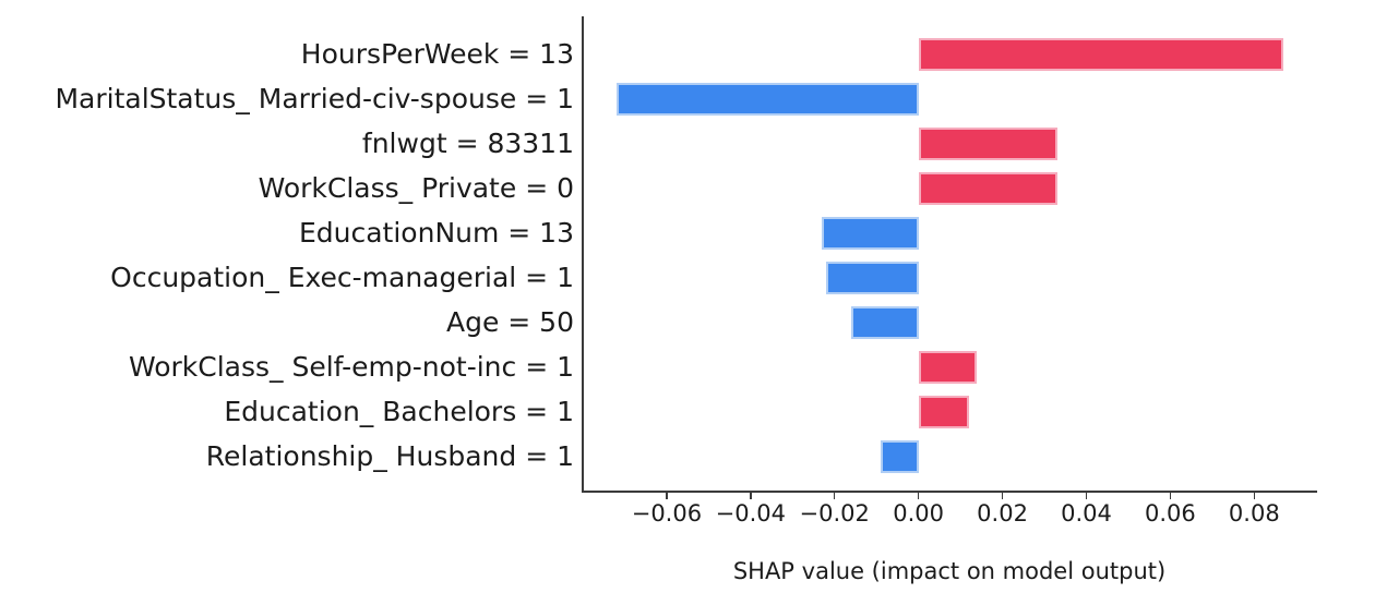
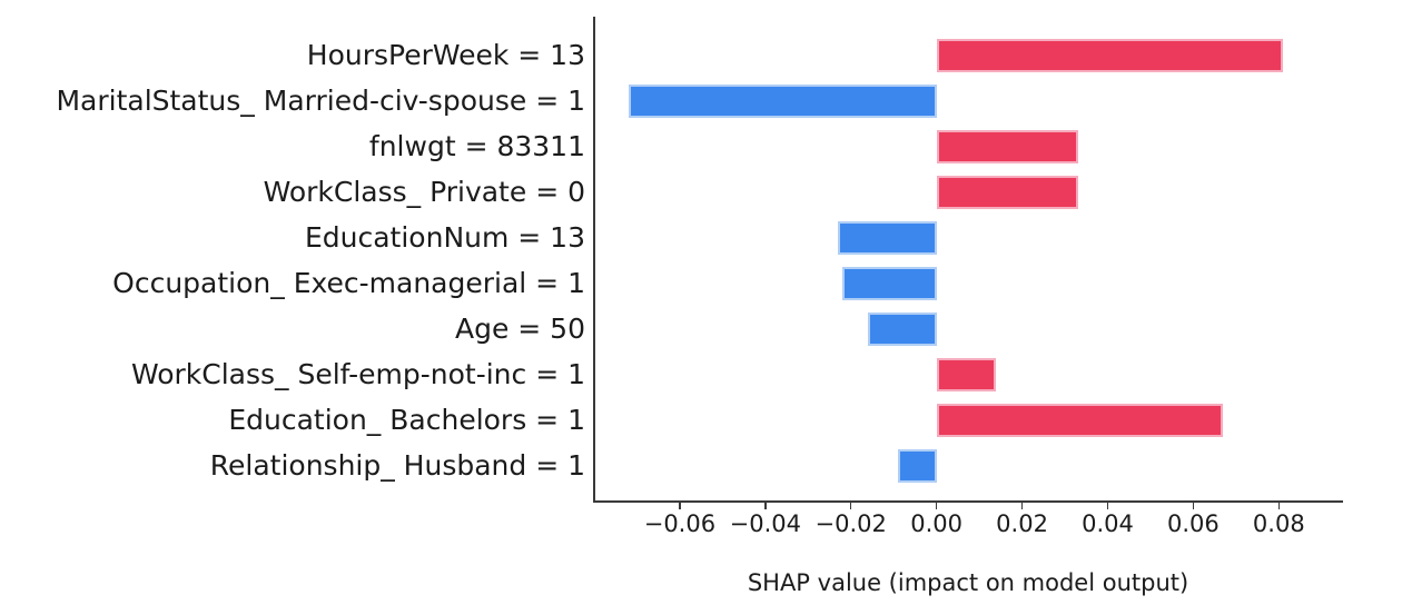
HoursPerWeek = 13: 0.087 -> 0.081
Education_ Bachelors = 1: 0.012 -> 0.067
